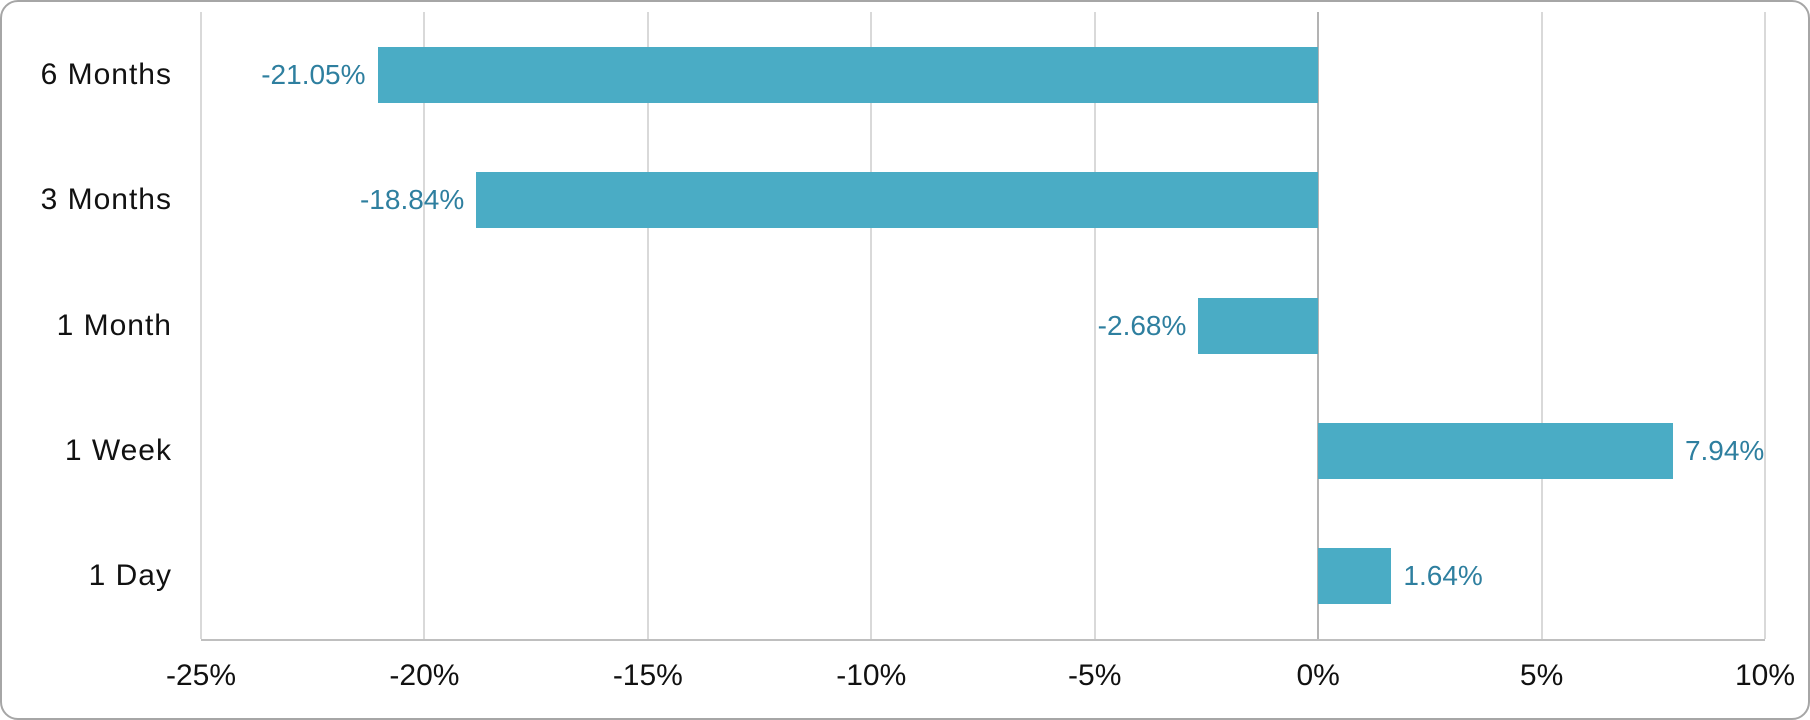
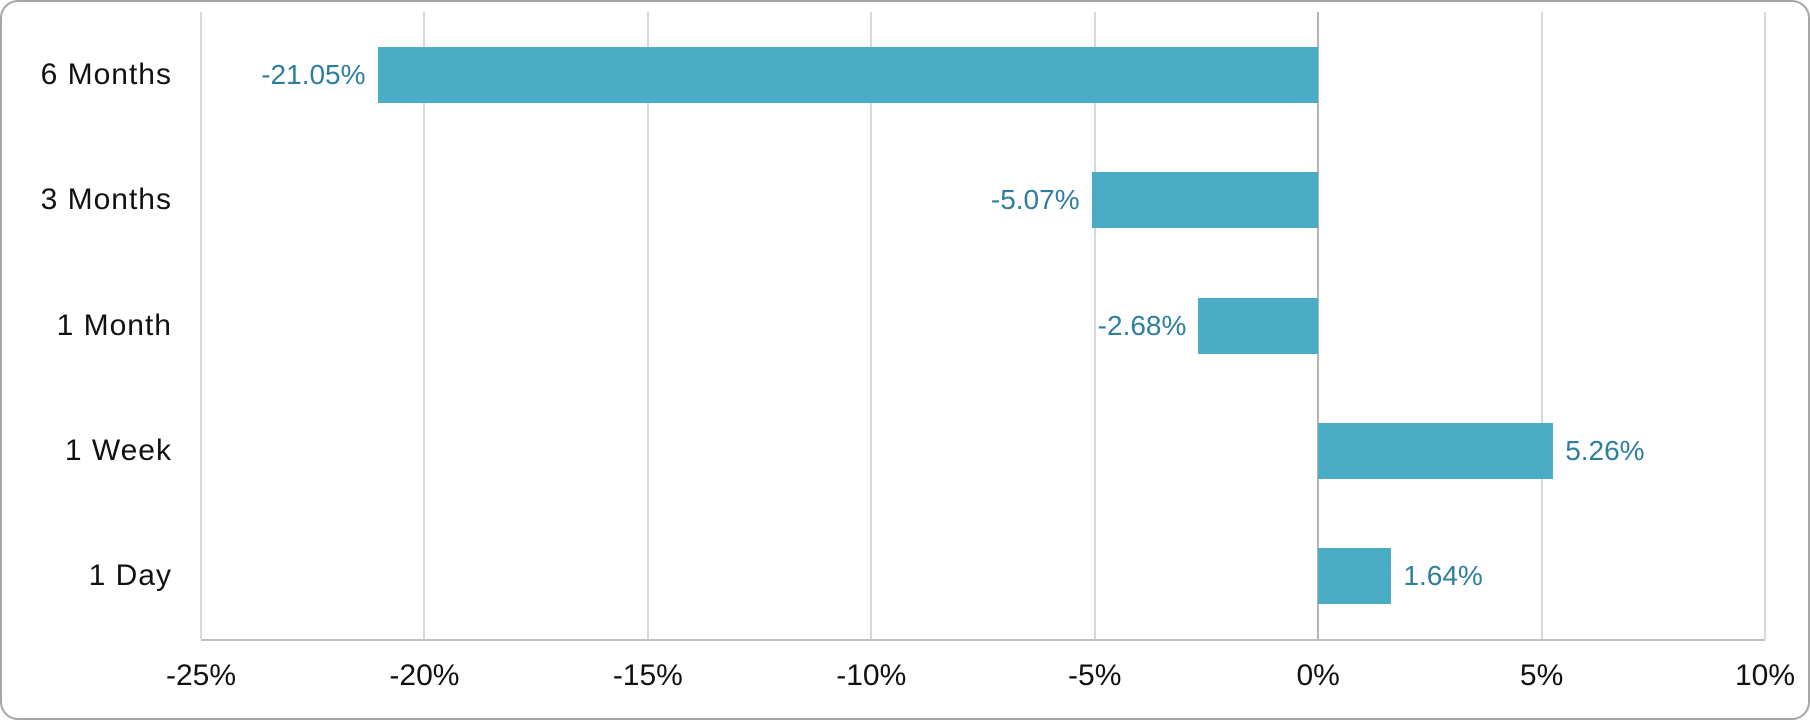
3 Months: -18.84% -> -5.07%
1 Week: 7.94% -> 5.26%
